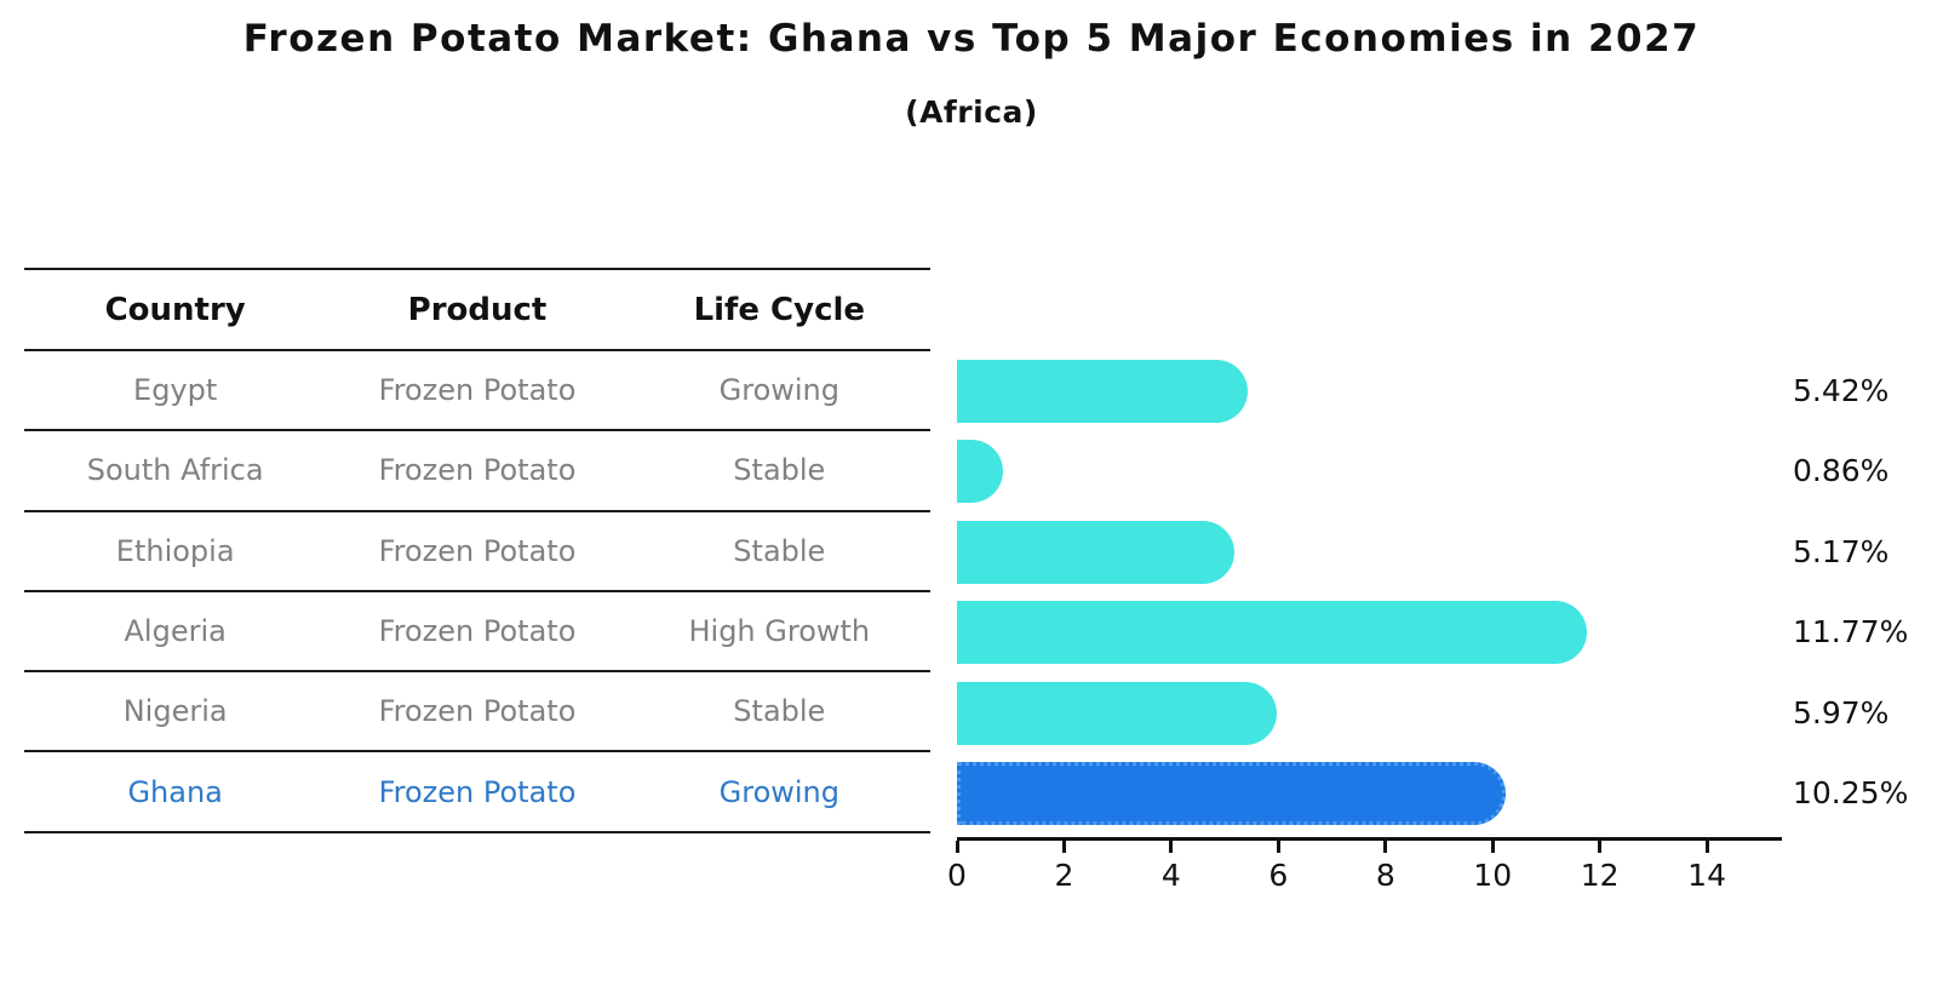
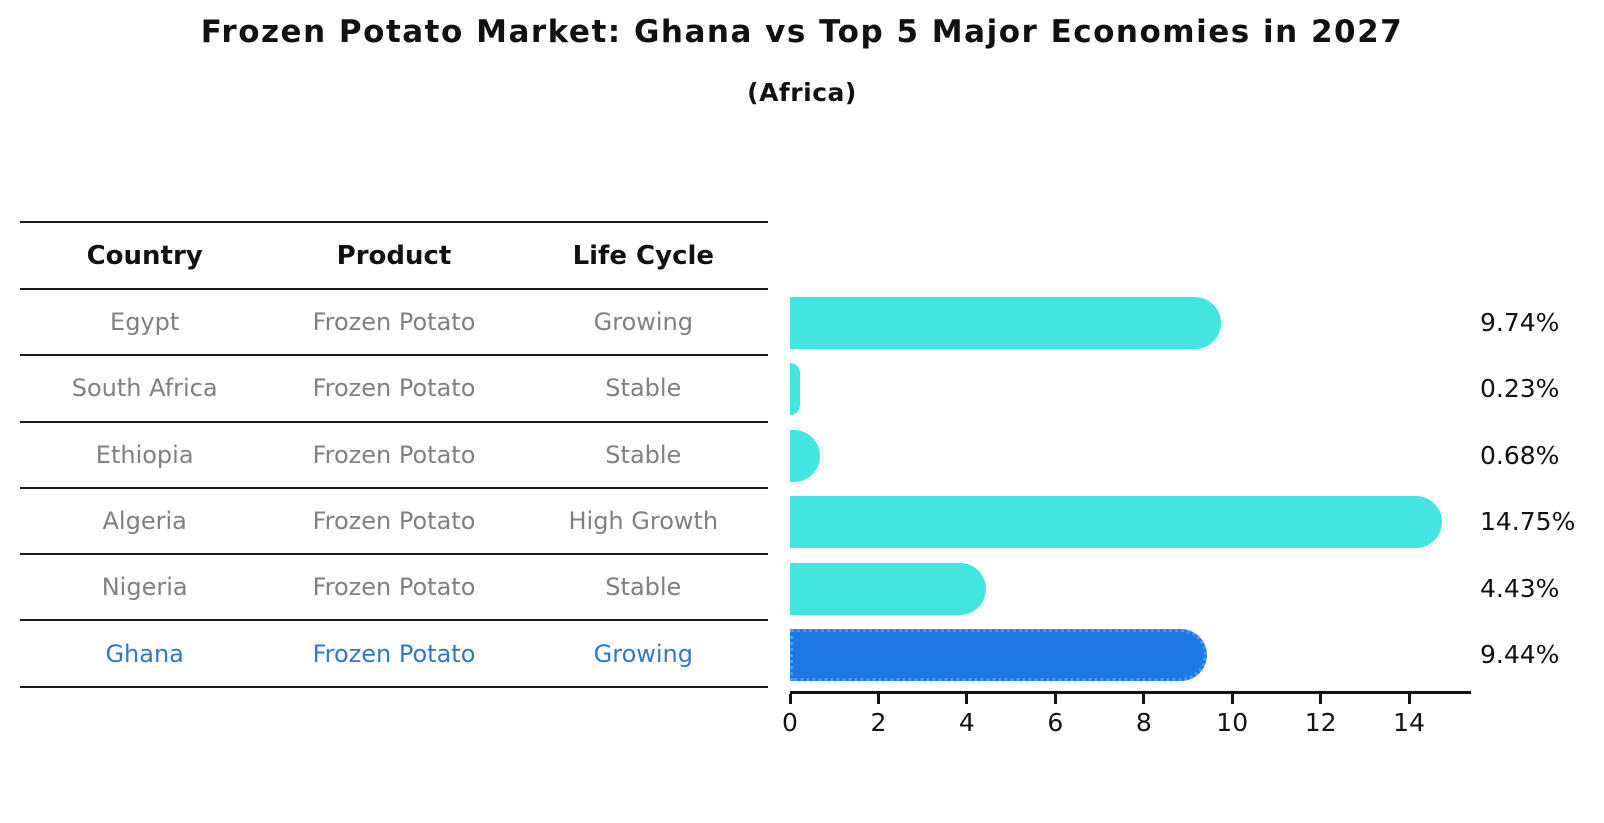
Egypt: 5.42% -> 9.74%
South Africa: 0.86% -> 0.23%
Ethiopia: 5.17% -> 0.68%
Algeria: 11.77% -> 14.75%
Nigeria: 5.97% -> 4.43%
Ghana: 10.25% -> 9.44%
